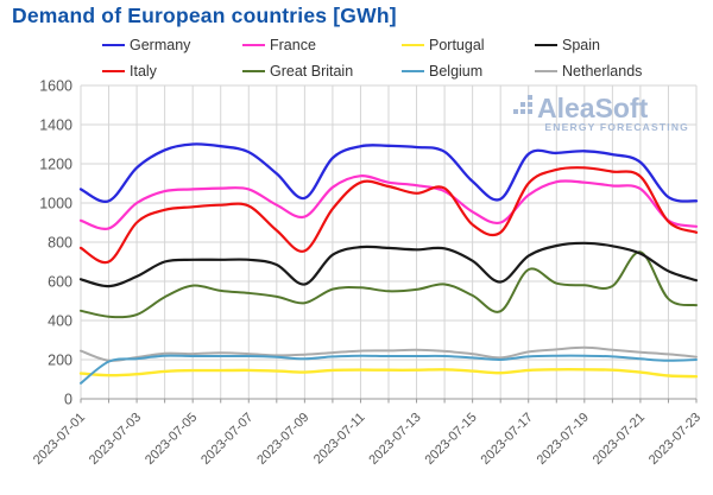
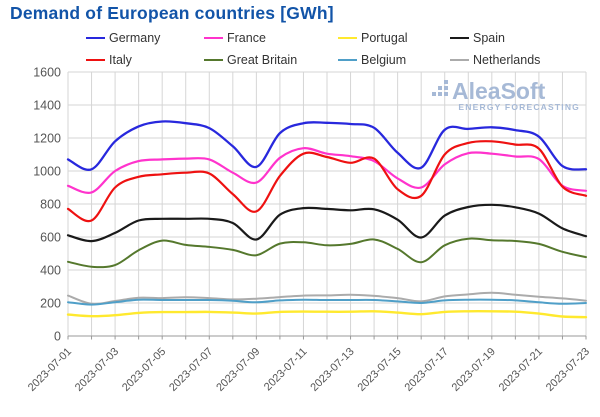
Belgium/2023-07-01: 80 -> 200
Great Britain/2023-07-17: 660 -> 550
Great Britain/2023-07-21: 750 -> 560
